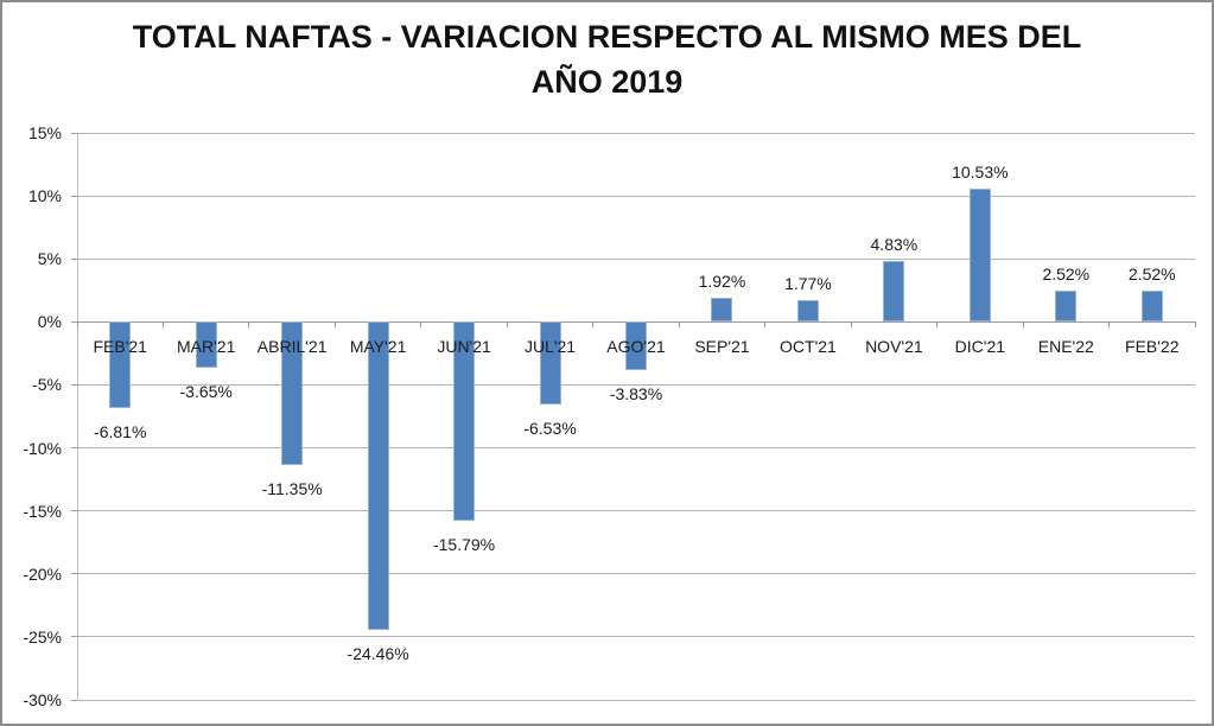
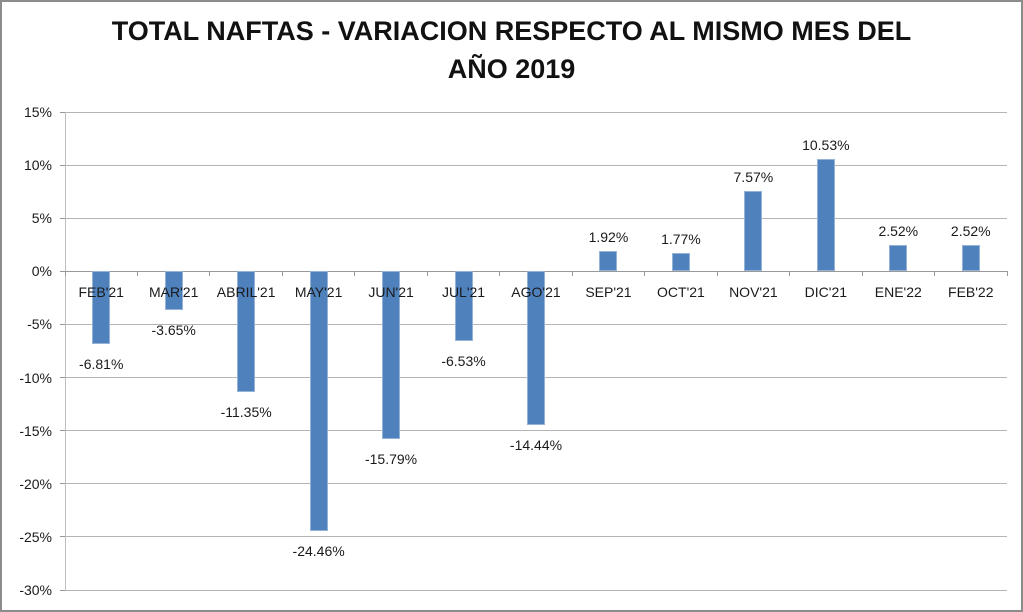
AGO'21: -3.83% -> -14.44%
NOV'21: 4.83% -> 7.57%
